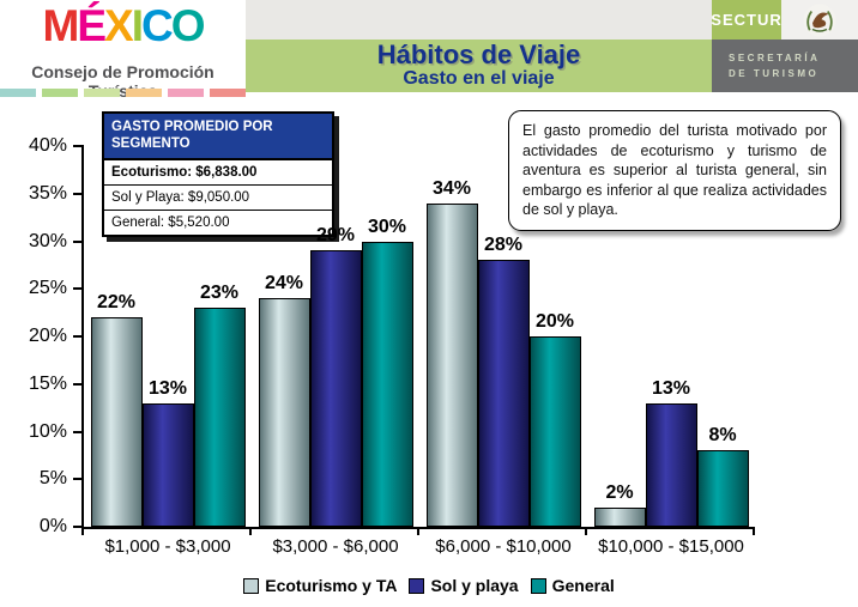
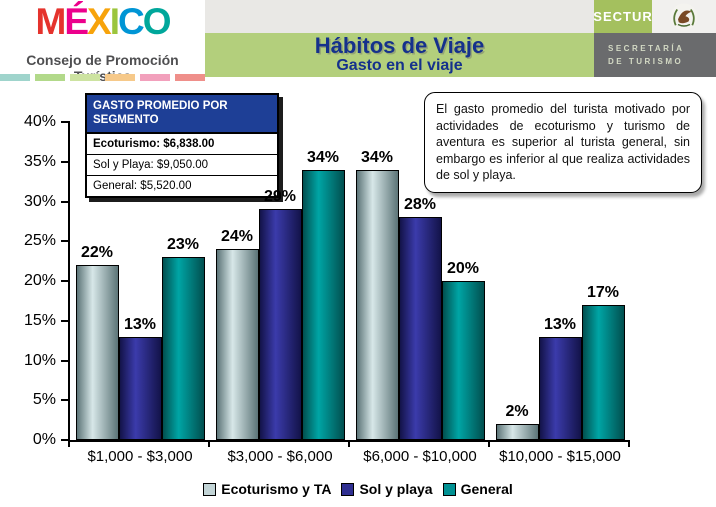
General/$3,000 - $6,000: 30% -> 34%
General/$10,000 - $15,000: 8% -> 17%
